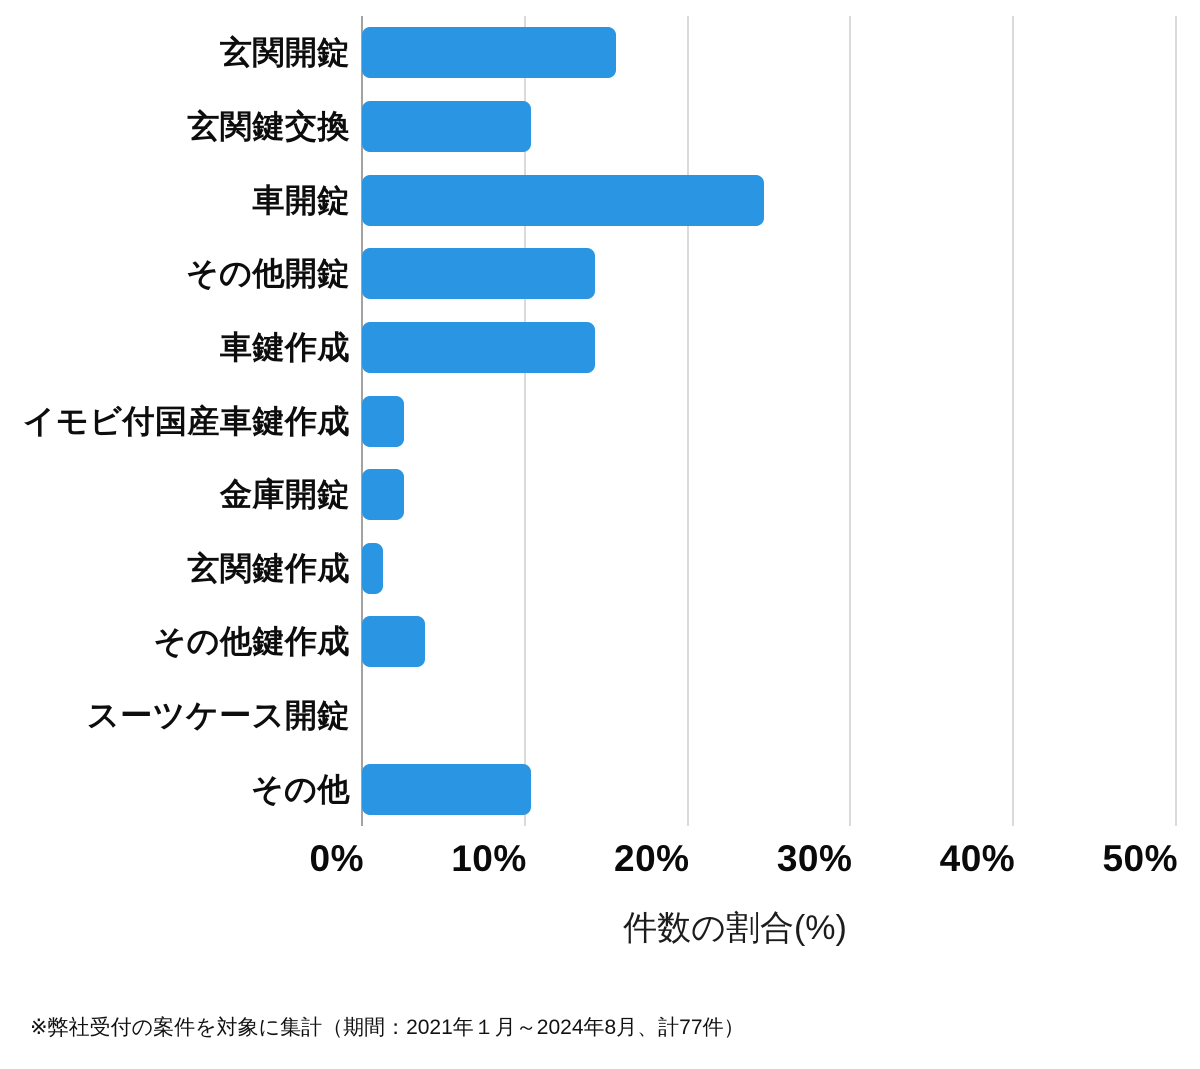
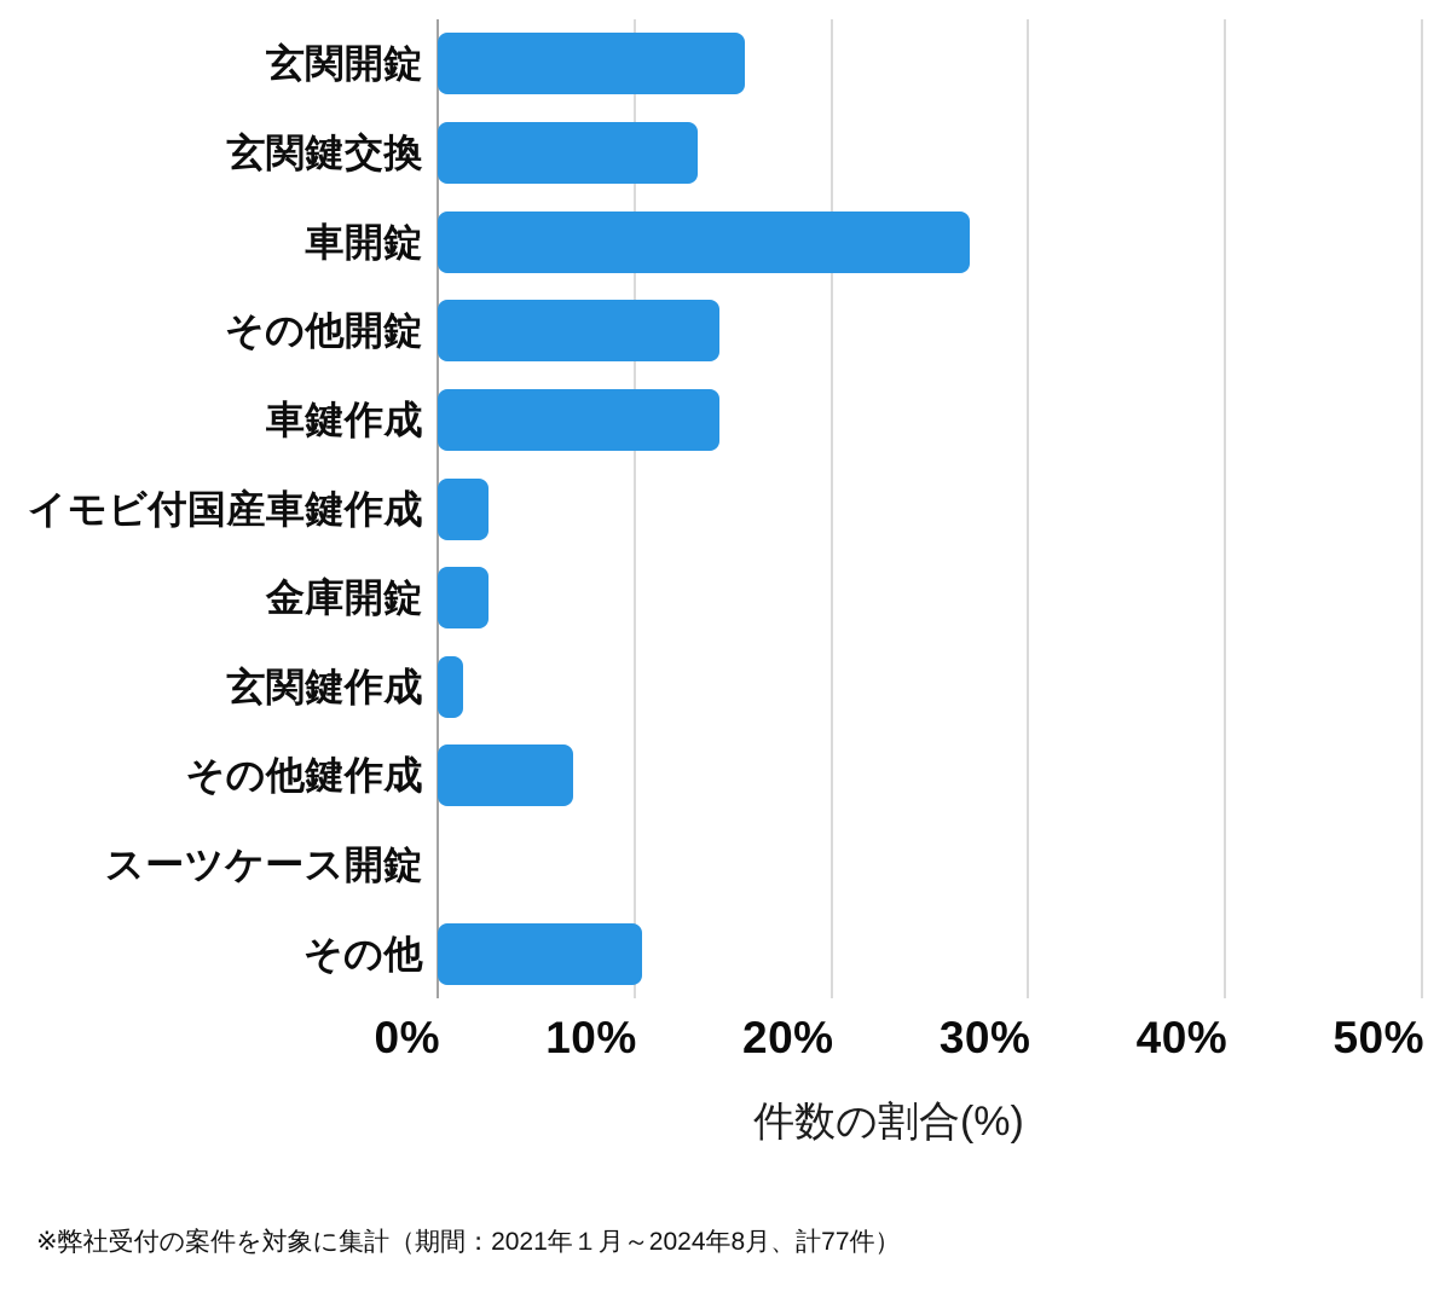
玄関鍵交換: 10.4% -> 13.2%
車開錠: 24.7% -> 27.0%
その他鍵作成: 3.9% -> 6.9%
